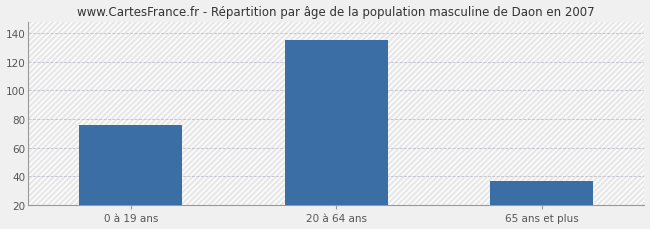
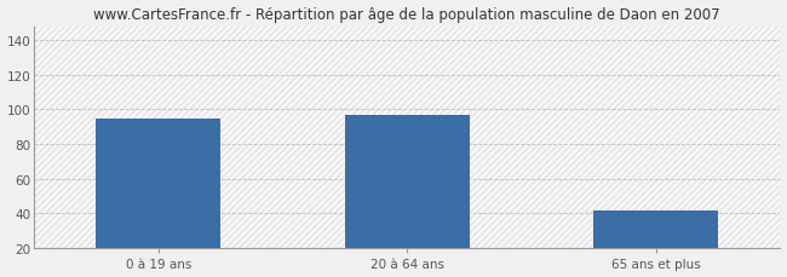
0 à 19 ans: 76 -> 95
20 à 64 ans: 135 -> 97
65 ans et plus: 37 -> 42
